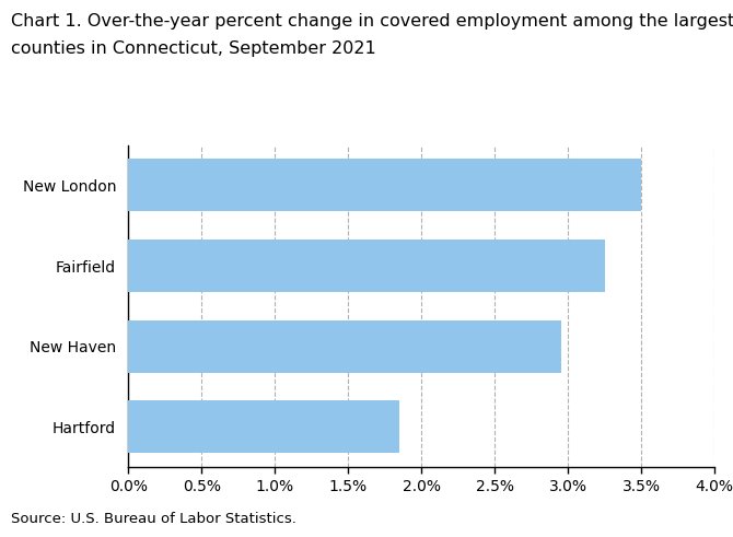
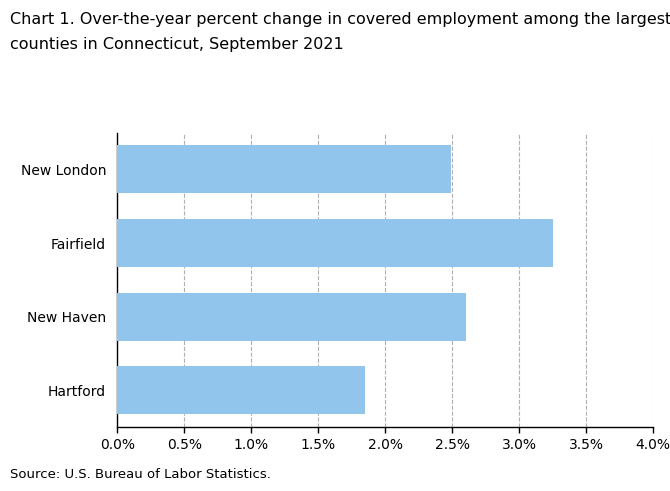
New London: 3.50% -> 2.49%
New Haven: 2.95% -> 2.60%
